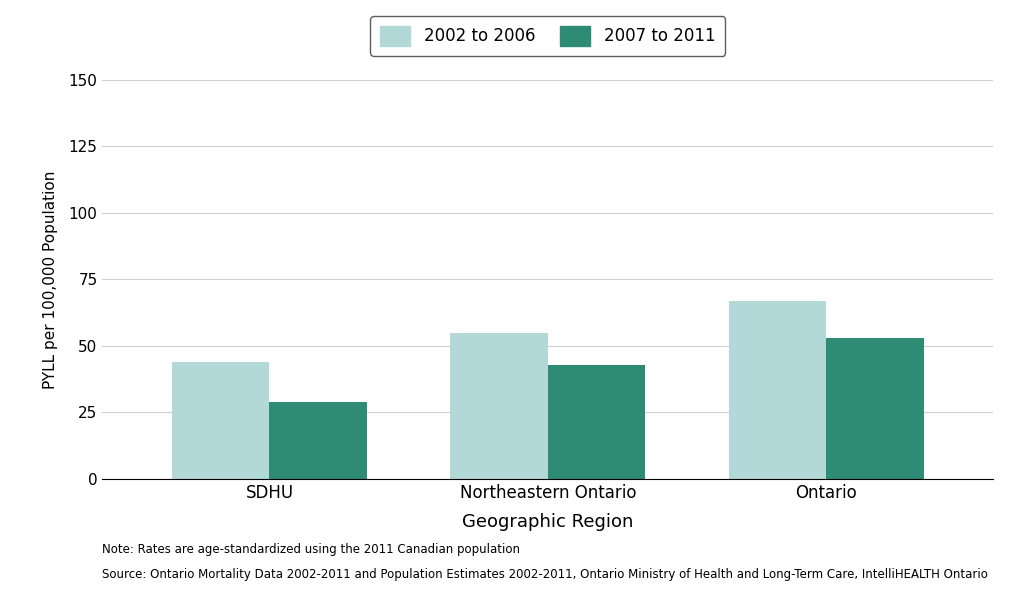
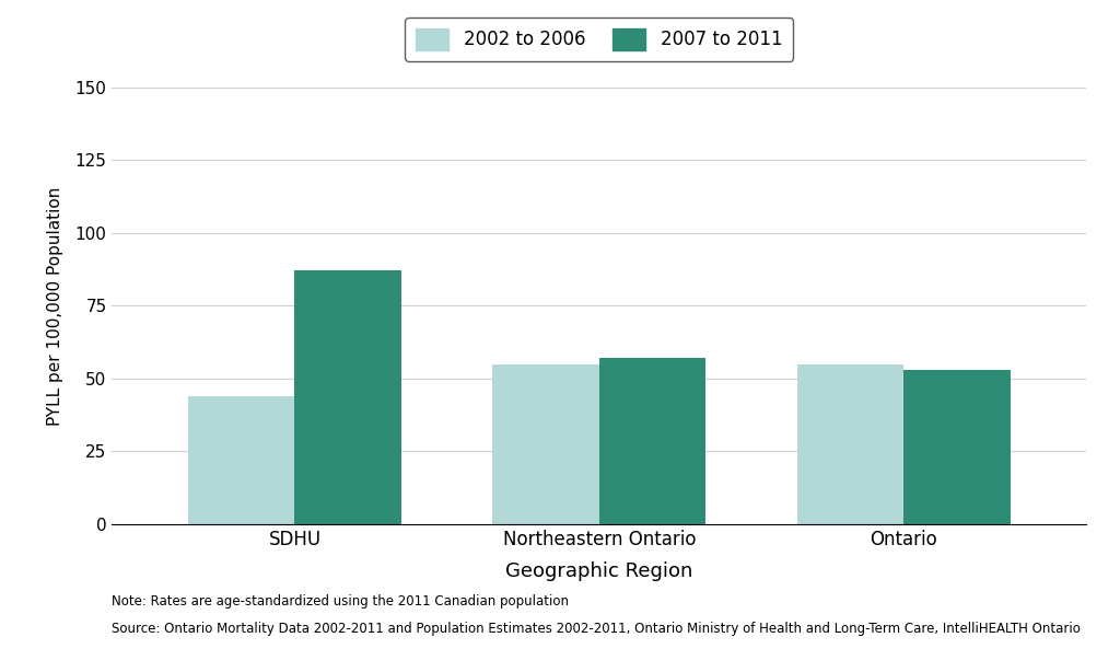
2007 to 2011/SDHU: 29 -> 87
2007 to 2011/Northeastern Ontario: 43 -> 57
2002 to 2006/Ontario: 67 -> 55
